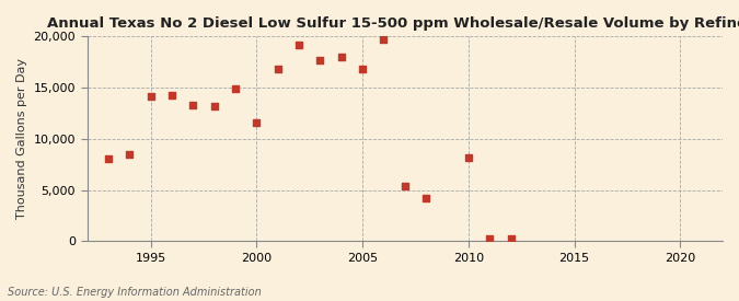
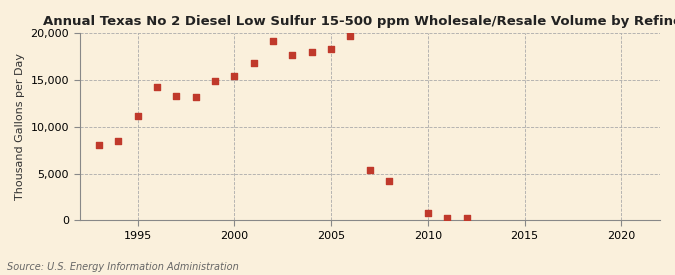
1995: 14,200 -> 11,200
2000: 11,600 -> 15,400
2005: 16,800 -> 18,300
2010: 8,200 -> 800
